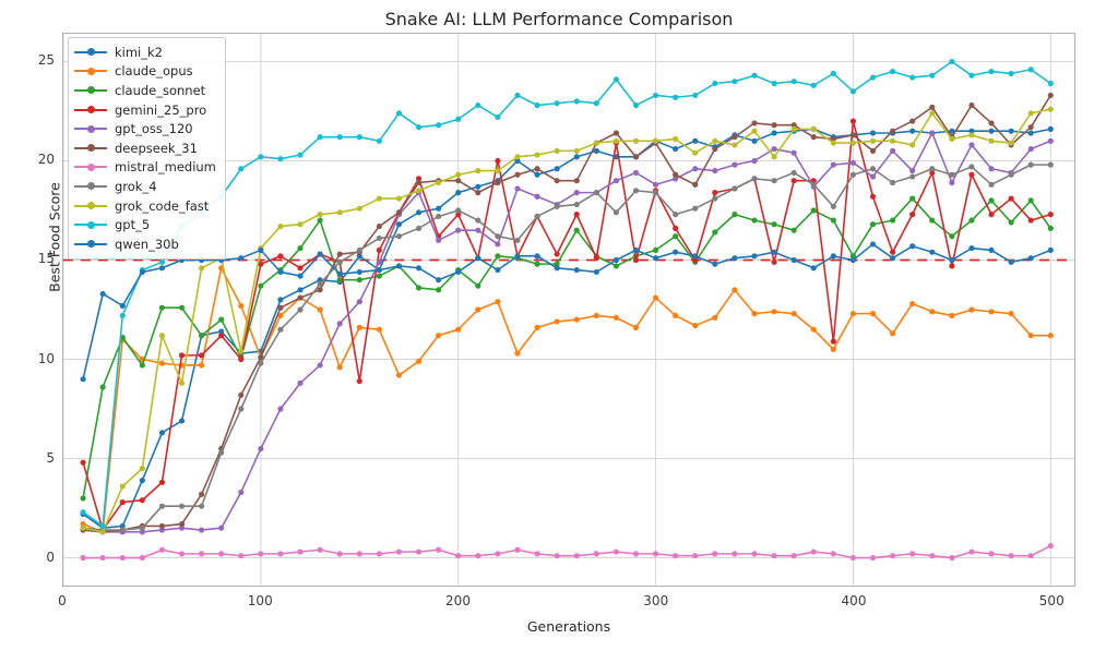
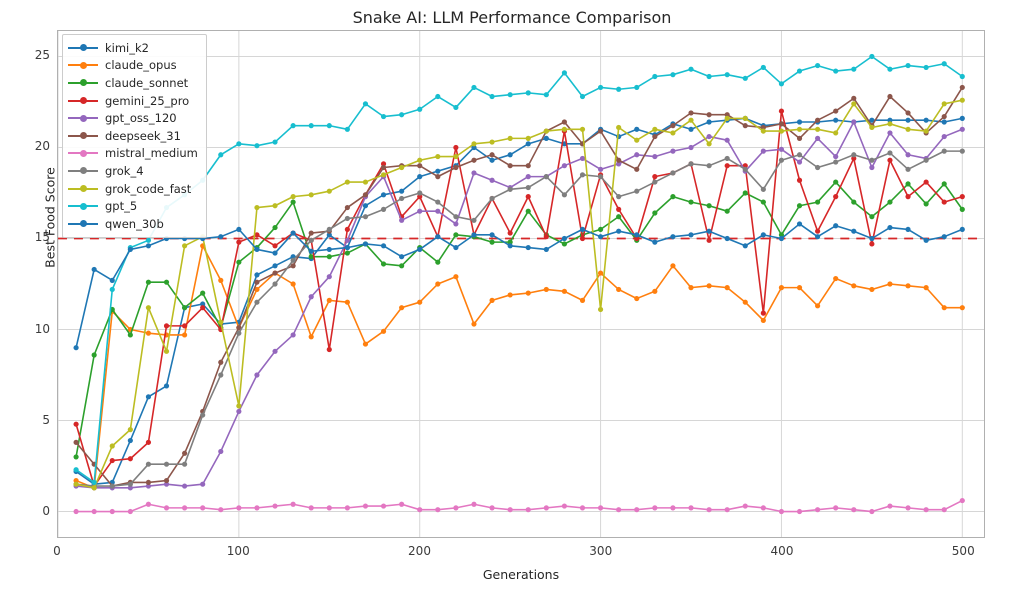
deepseek_31/10: 1.4 -> 3.8
deepseek_31/20: 1.3 -> 2.6
grok_code_fast/100: 15.6 -> 5.8
grok_code_fast/300: 21.0 -> 11.1
